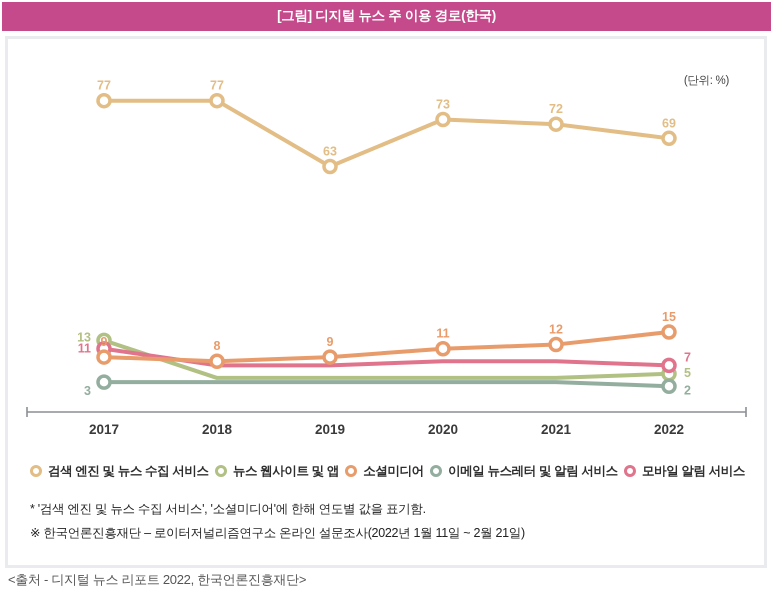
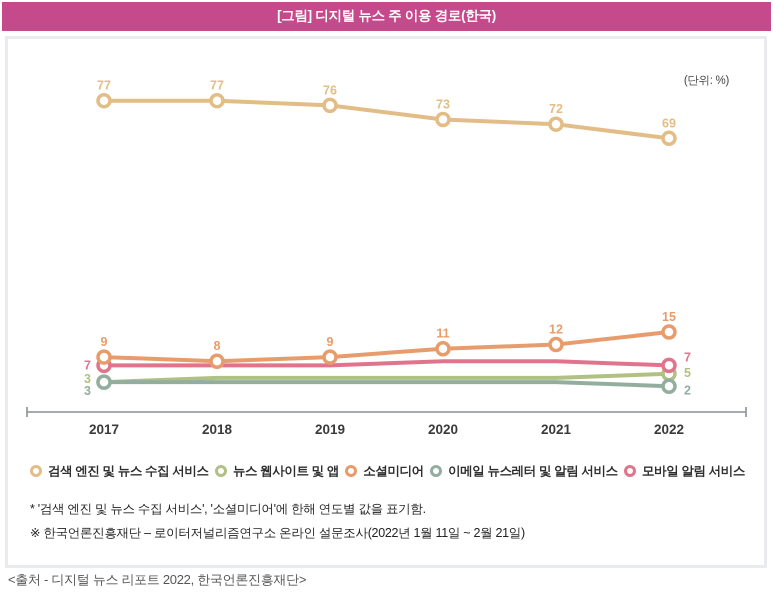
뉴스 웹사이트 및 앱/2017: 13 -> 3
모바일 알림 서비스/2017: 11 -> 7
검색 엔진 및 뉴스 수집 서비스/2019: 63 -> 76
